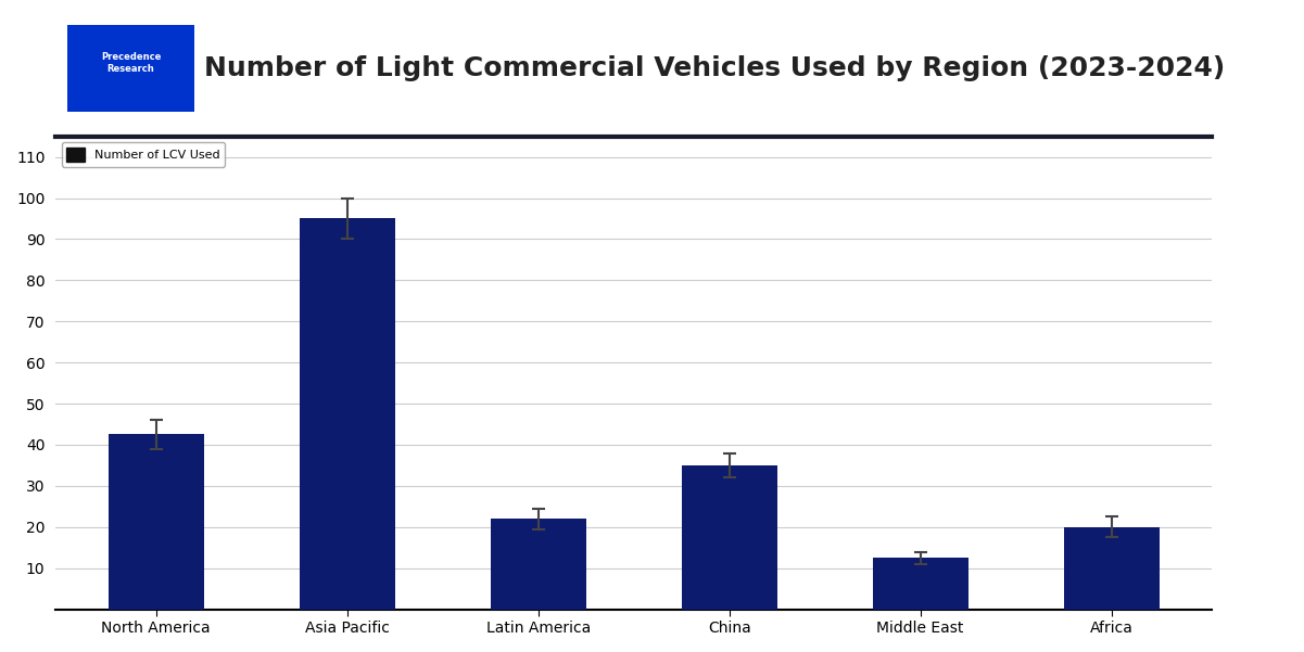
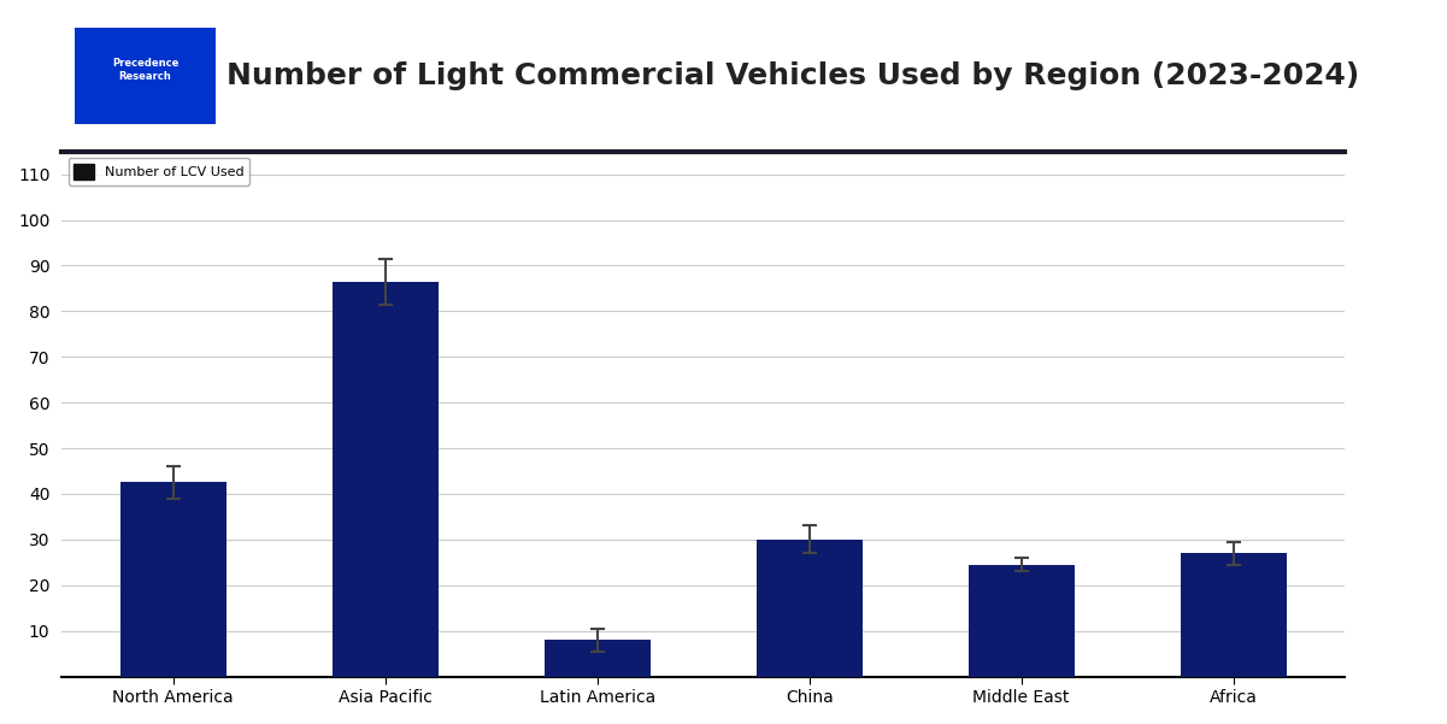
Asia Pacific: 95.0 -> 86.5
Latin America: 22.0 -> 8.0
China: 35.0 -> 30.0
Middle East: 12.5 -> 24.5
Africa: 20.0 -> 27.0
